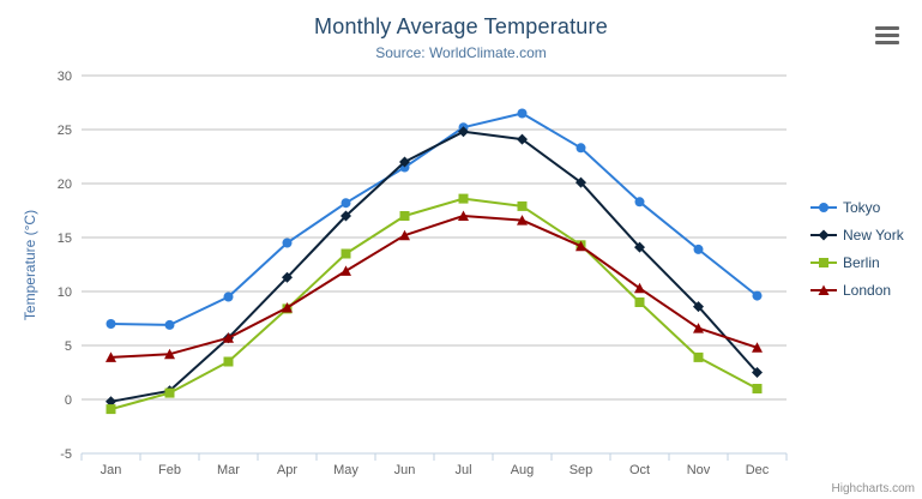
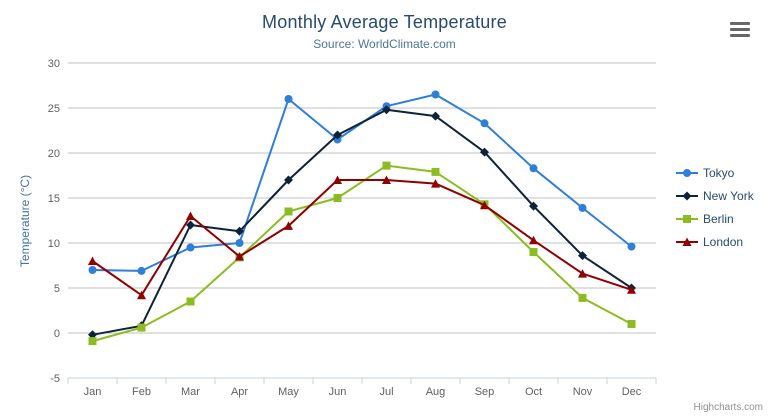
London/Jan: 4 -> 8
New York/Mar: 6 -> 12
London/Mar: 6 -> 13
Tokyo/Apr: 14 -> 10
Tokyo/May: 18 -> 26
Berlin/Jun: 17 -> 15
London/Jun: 15 -> 17
New York/Dec: 2 -> 5
